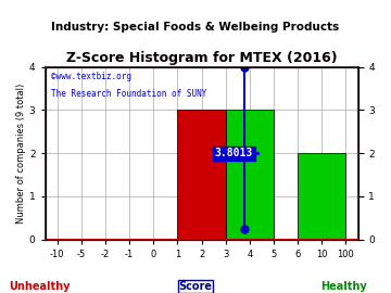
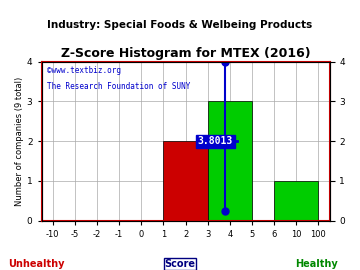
2: 3 -> 2
10: 2 -> 1
